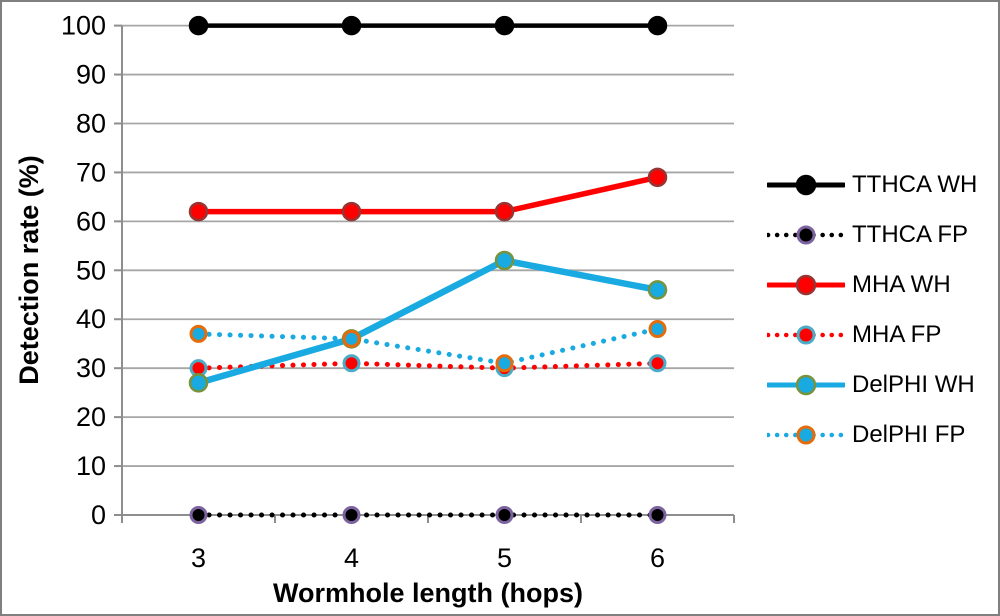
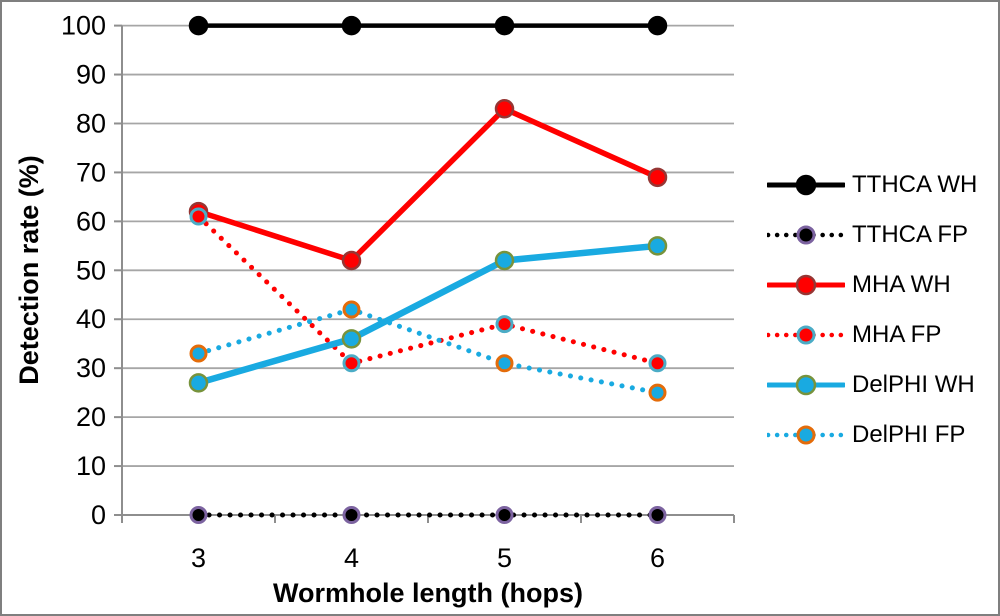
MHA FP/3: 30 -> 61
DelPHI FP/3: 37 -> 33
MHA WH/4: 62 -> 52
DelPHI FP/4: 36 -> 42
MHA WH/5: 62 -> 83
MHA FP/5: 30 -> 39
DelPHI WH/6: 46 -> 55
DelPHI FP/6: 38 -> 25
